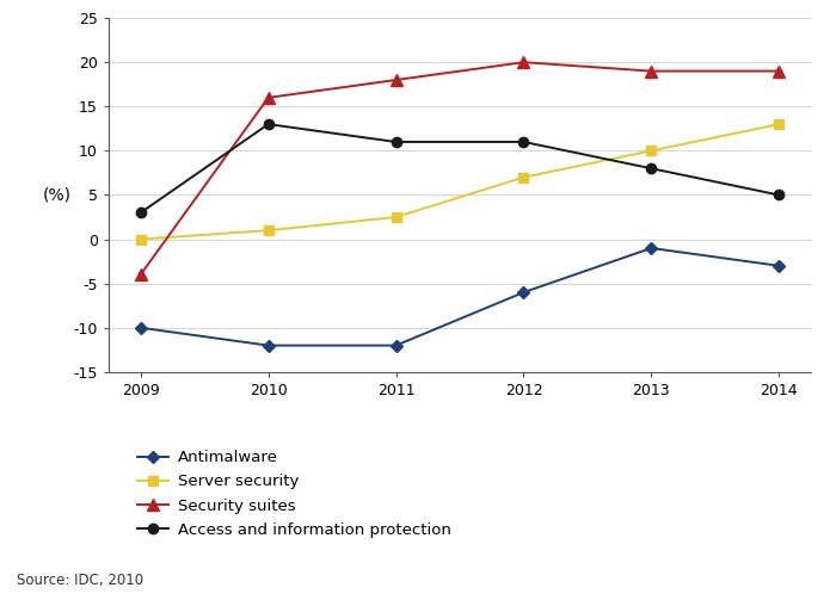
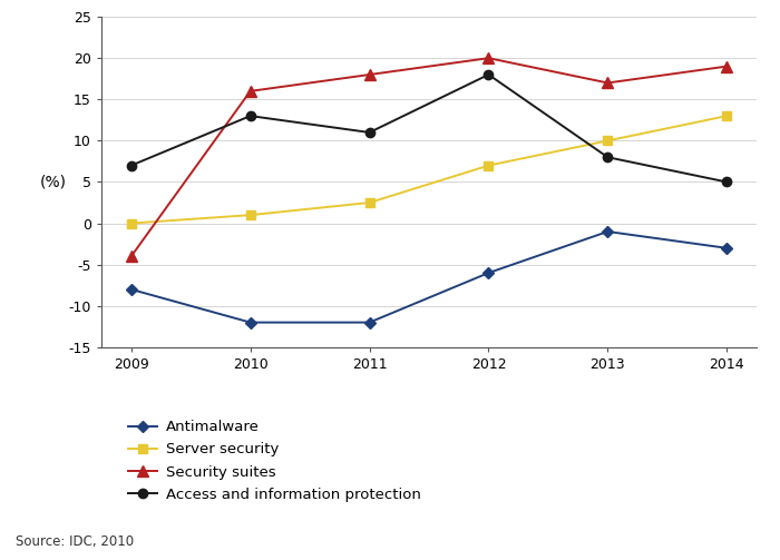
Antimalware/2009: -10 -> -8
Access and information protection/2009: 3 -> 7
Access and information protection/2012: 11 -> 18
Security suites/2013: 19 -> 17
